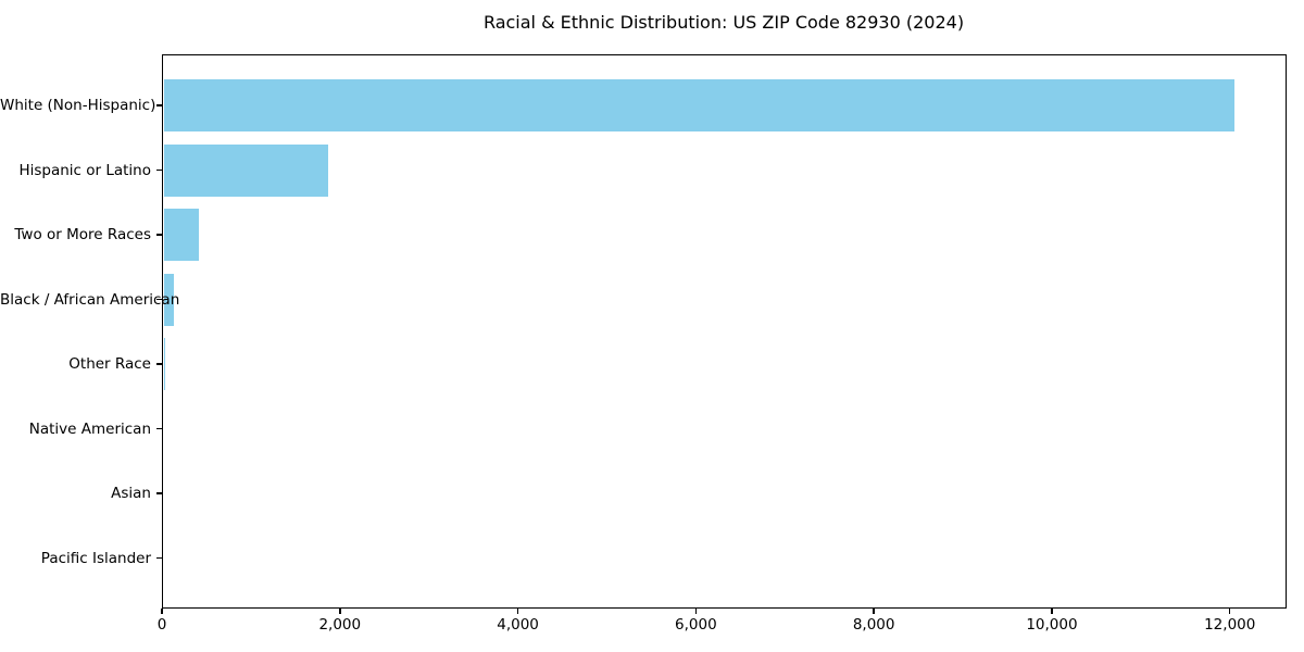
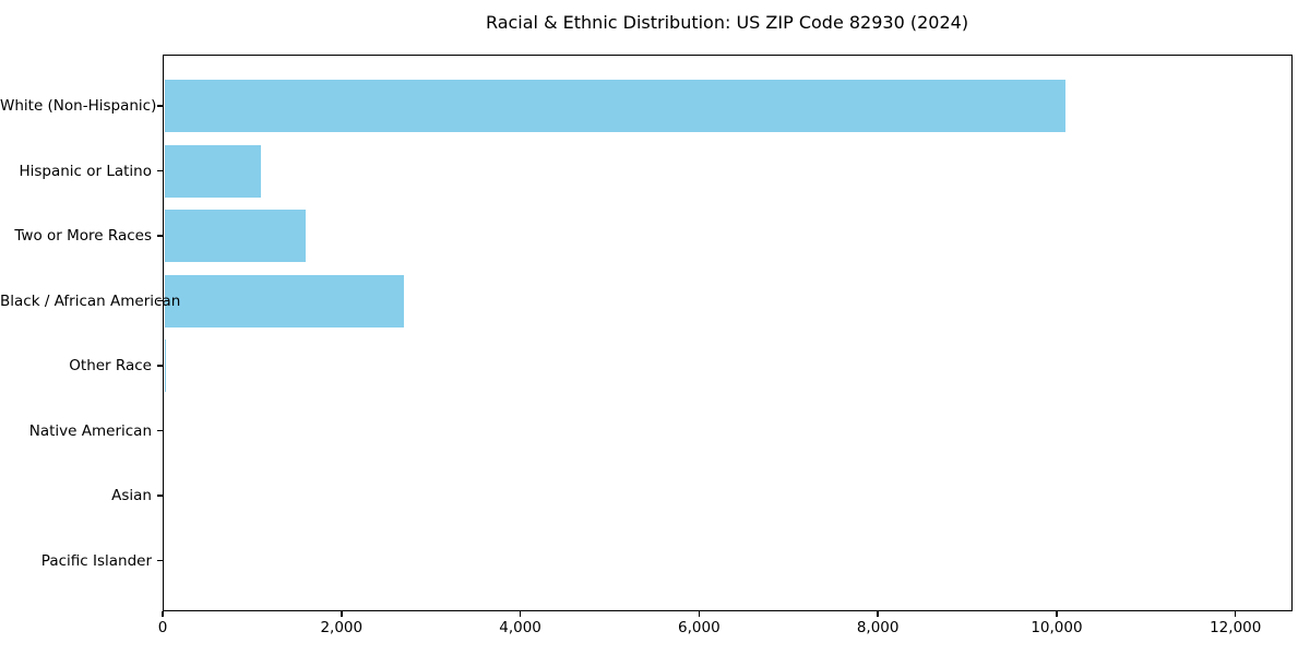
White (Non-Hispanic): 12000 -> 10100
Hispanic or Latino: 1900 -> 1100
Two or More Races: 400 -> 1600
Black / African American: 100 -> 2700
